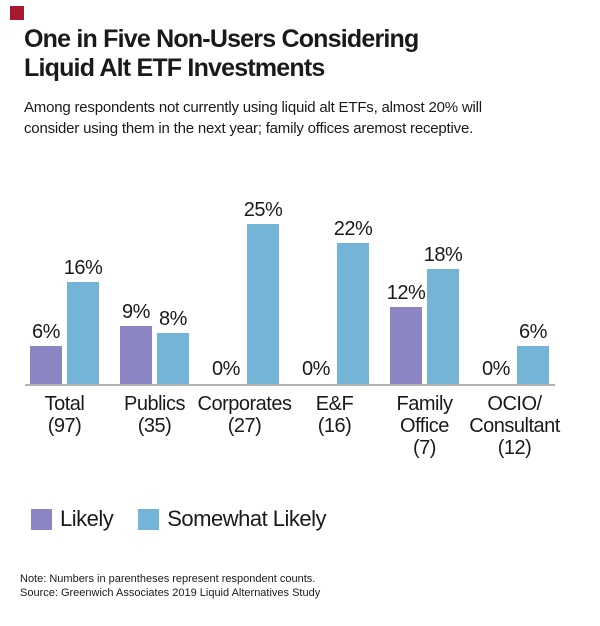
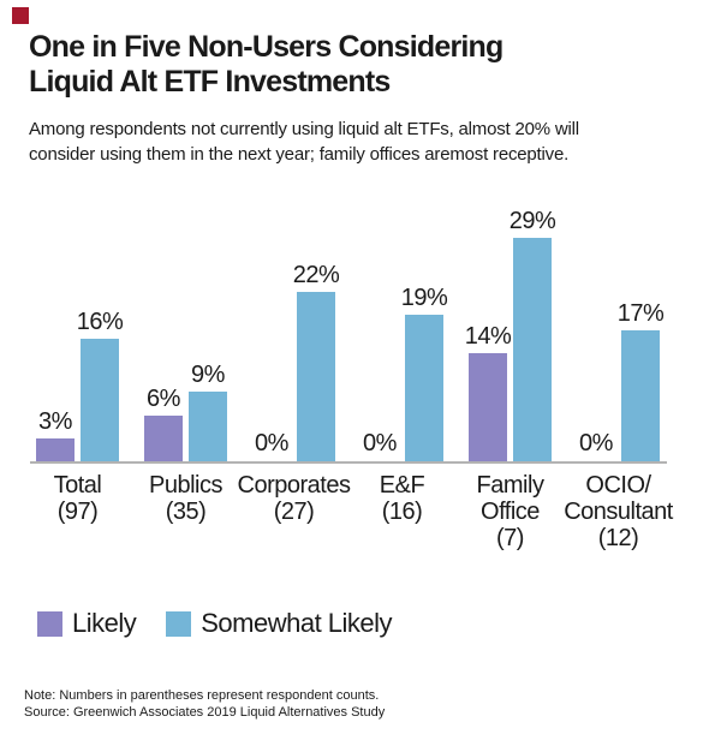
Likely/Total: 6% -> 3%
Likely/Publics: 9% -> 6%
Somewhat Likely/Publics: 8% -> 9%
Somewhat Likely/Corporates: 25% -> 22%
Somewhat Likely/E&F: 22% -> 19%
Likely/Family Office: 12% -> 14%
Somewhat Likely/Family Office: 18% -> 29%
Somewhat Likely/OCIO/Consultant: 6% -> 17%
